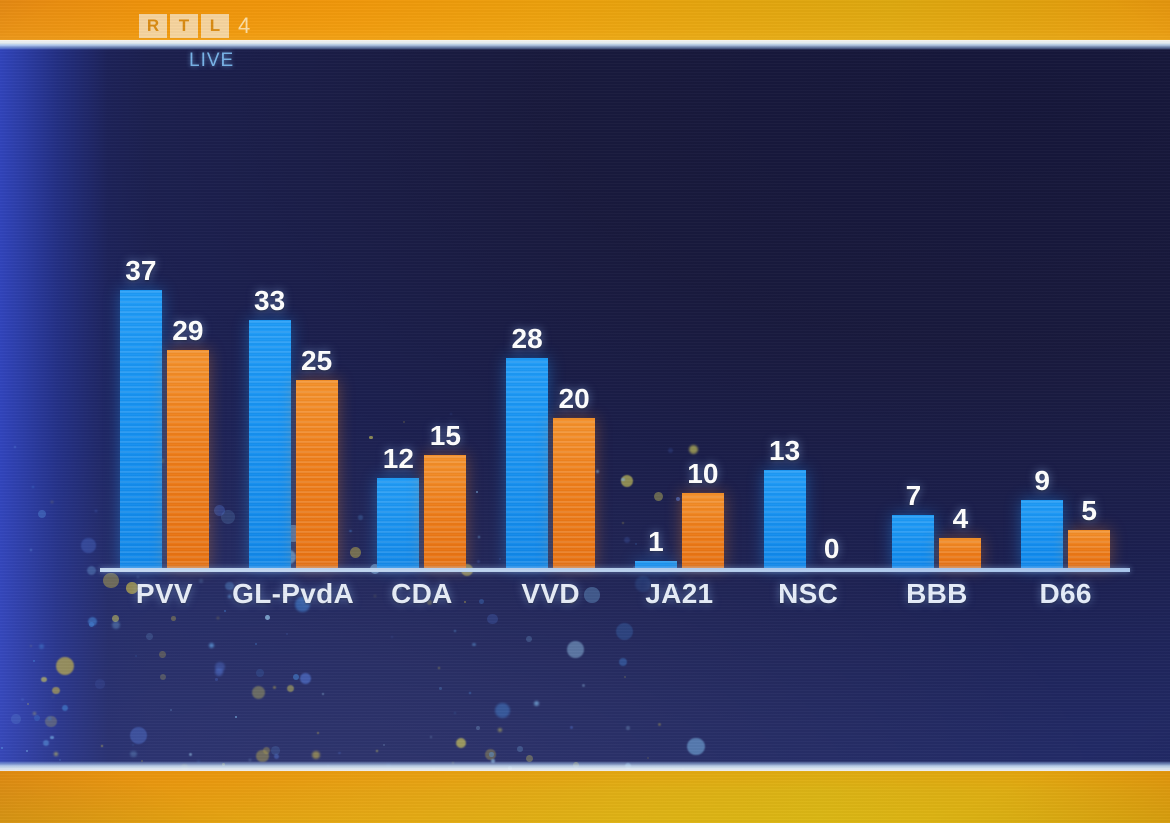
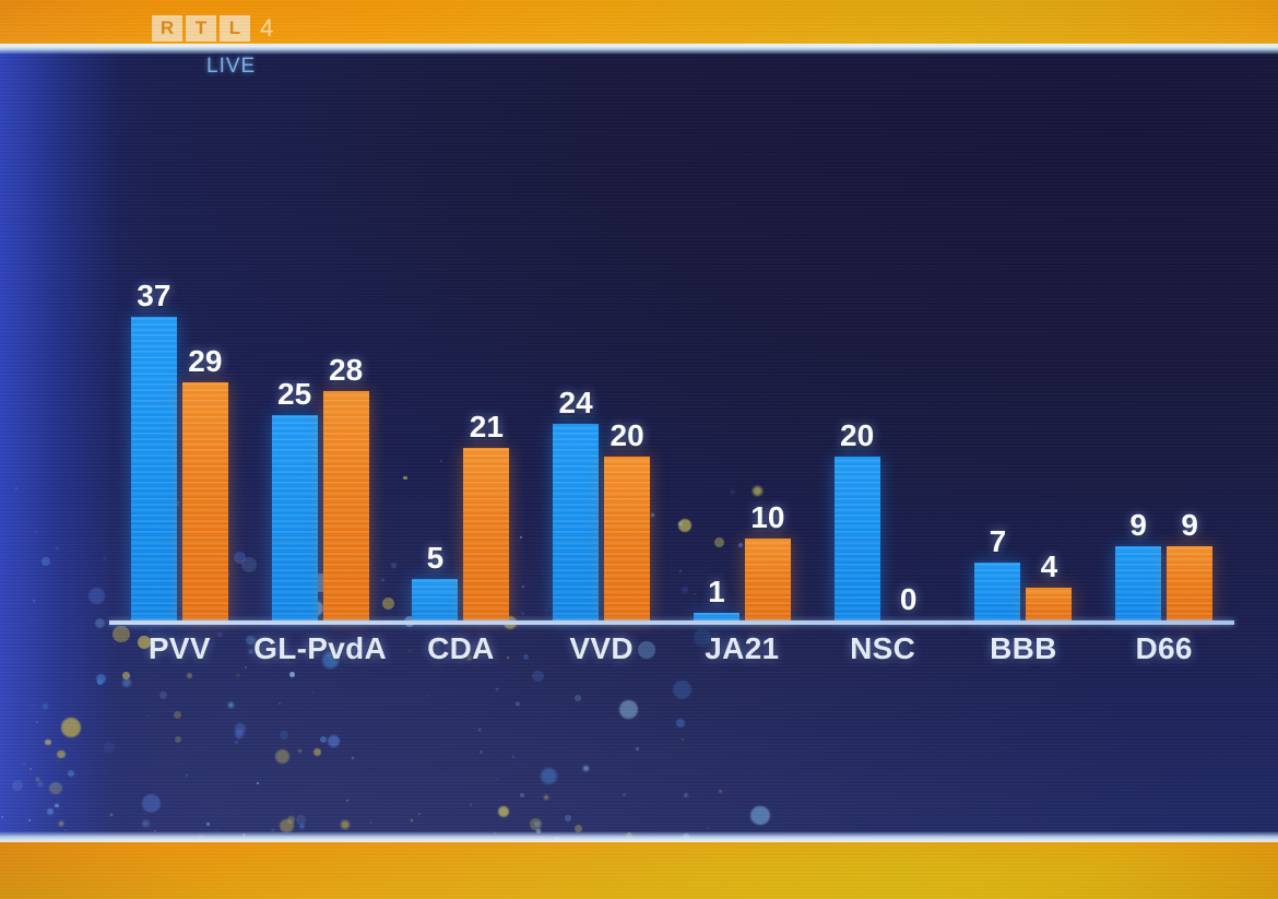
TK2023/GL-PvdA: 33 -> 25
juli 2025/GL-PvdA: 25 -> 28
TK2023/CDA: 12 -> 5
juli 2025/CDA: 15 -> 21
TK2023/VVD: 28 -> 24
TK2023/NSC: 13 -> 20
juli 2025/D66: 5 -> 9
